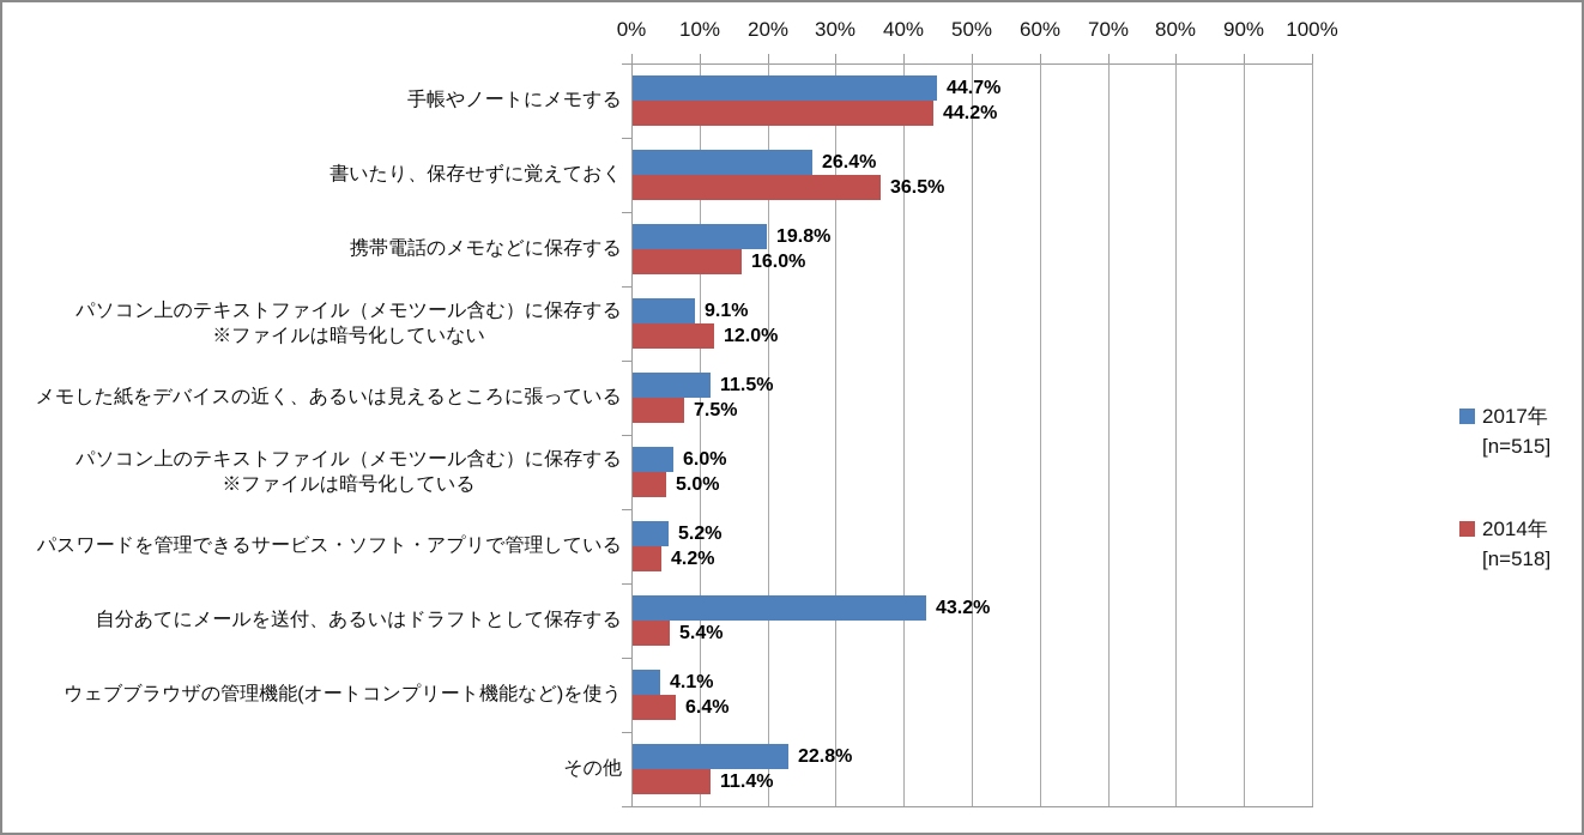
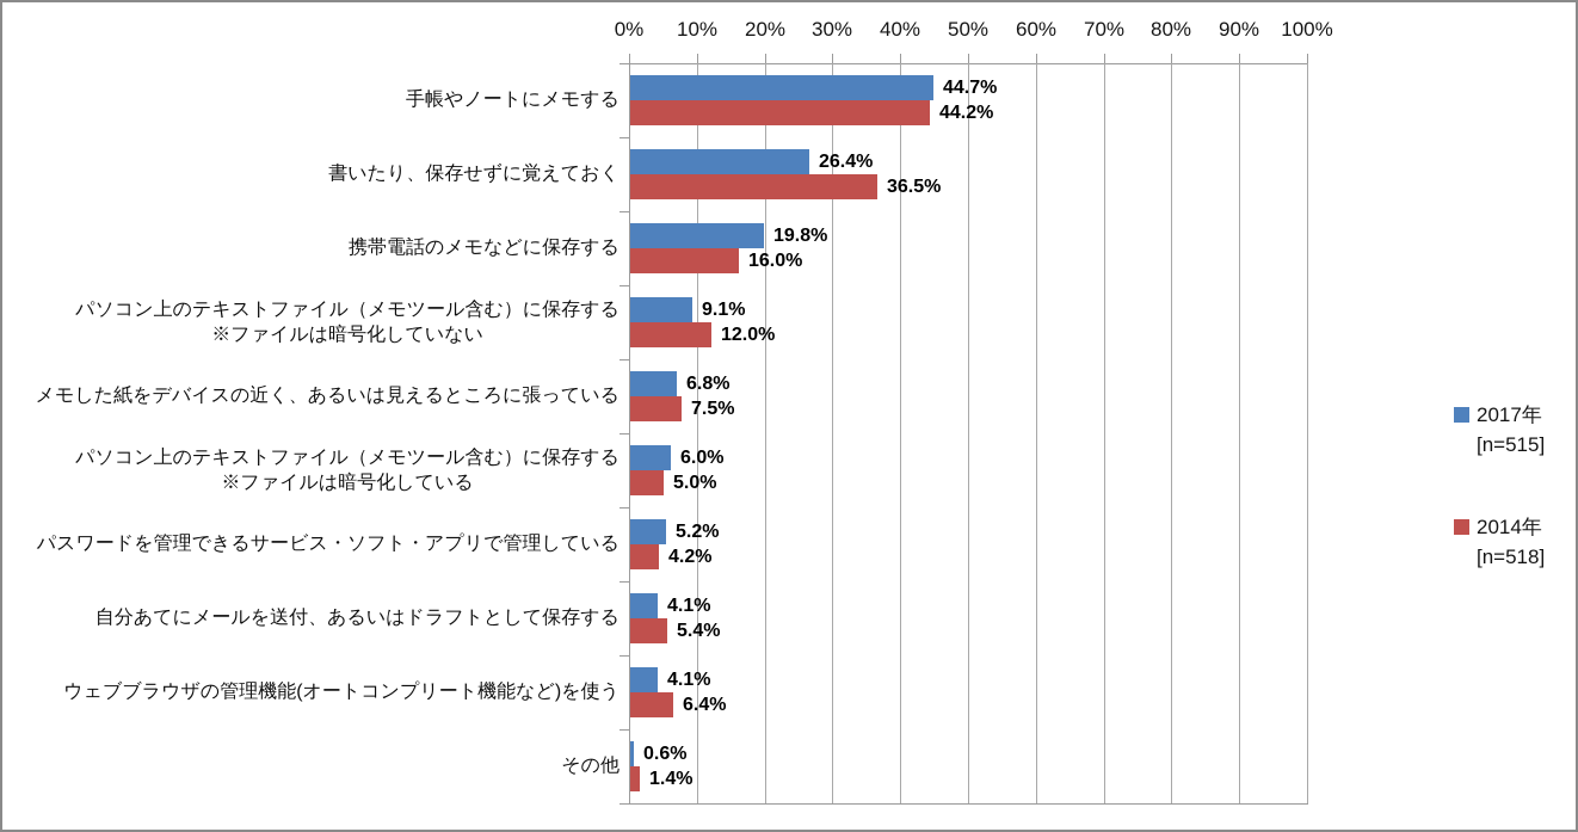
2017年/メモした紙をデバイスの近く、あるいは見えるところに張っている: 11.5% -> 6.8%
2017年/自分あてにメールを送付、あるいはドラフトとして保存する: 43.2% -> 4.1%
2017年/その他: 22.8% -> 0.6%
2014年/その他: 11.4% -> 1.4%
